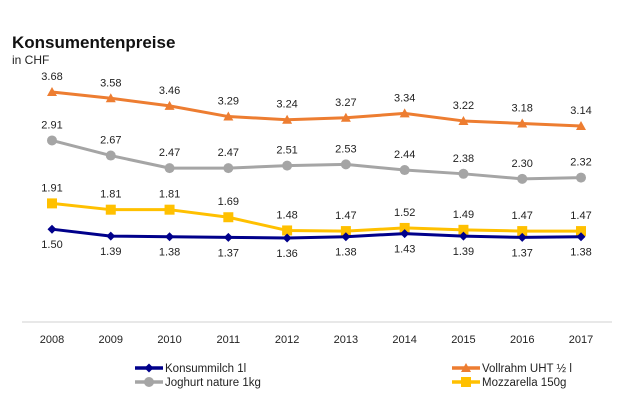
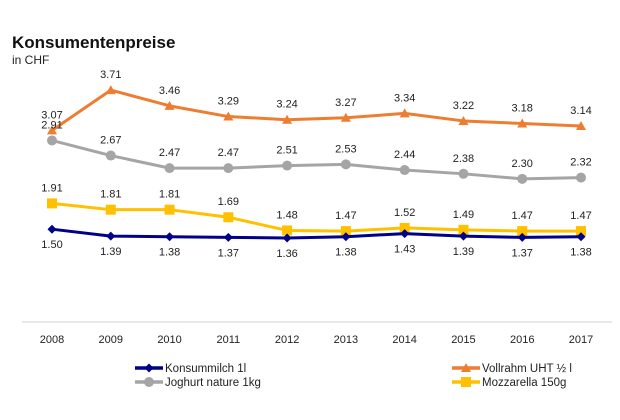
Vollrahm UHT ½ l/2008: 3.68 -> 3.07
Vollrahm UHT ½ l/2009: 3.58 -> 3.71
